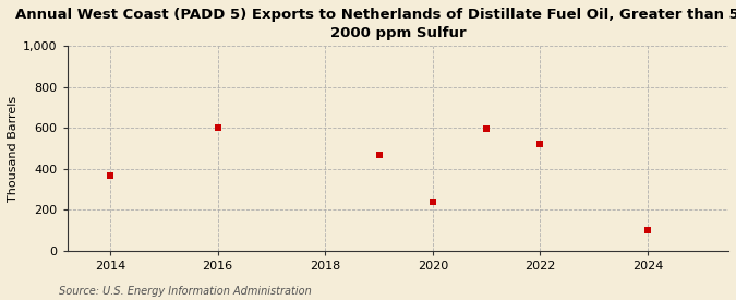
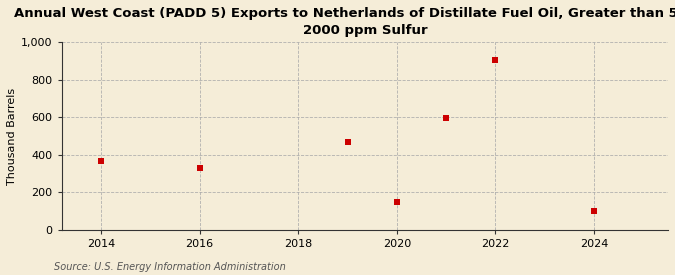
2016: 600 -> 330
2020: 240 -> 150
2022: 520 -> 900
